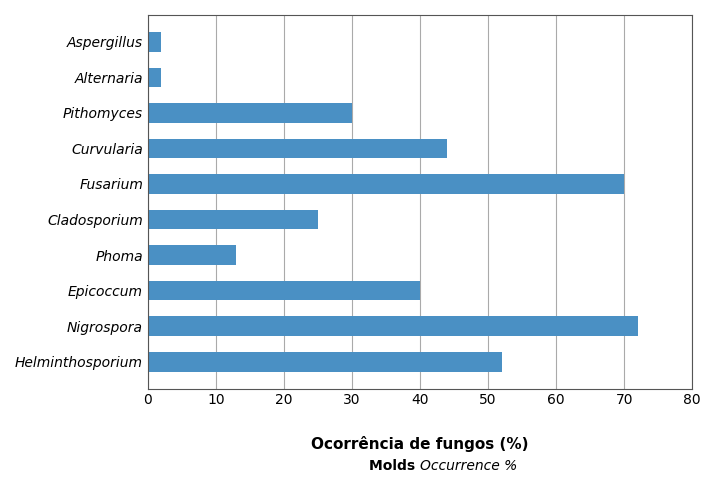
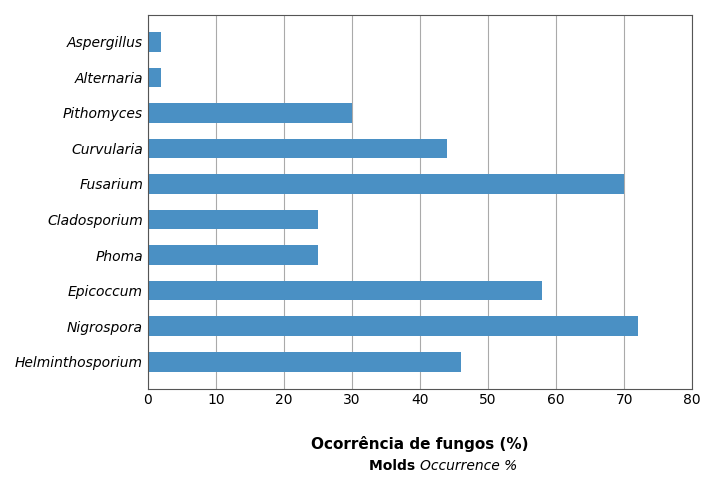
Phoma: 13 -> 25
Epicoccum: 40 -> 58
Helminthosporium: 52 -> 46
